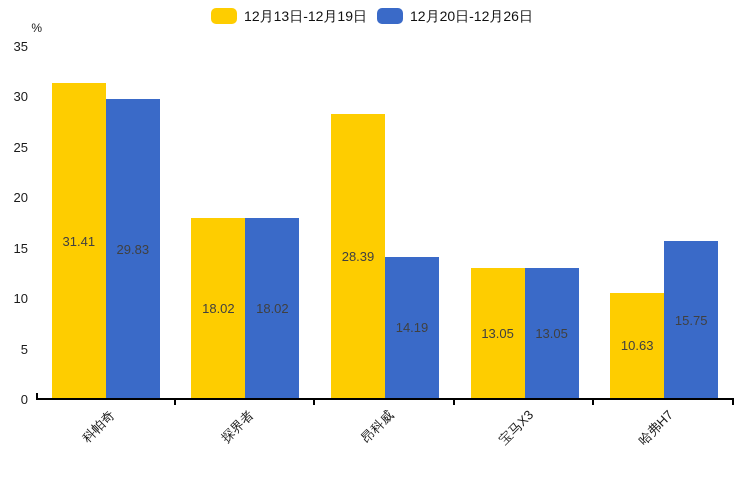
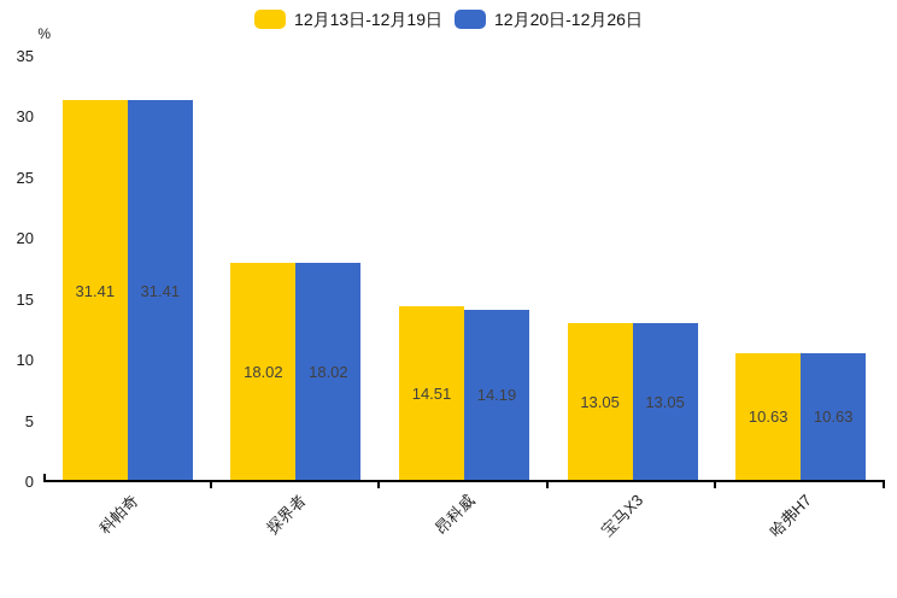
12月20日-12月26日/科帕奇: 29.83 -> 31.41
12月13日-12月19日/昂科威: 28.39 -> 14.51
12月20日-12月26日/哈弗H7: 15.75 -> 10.63
